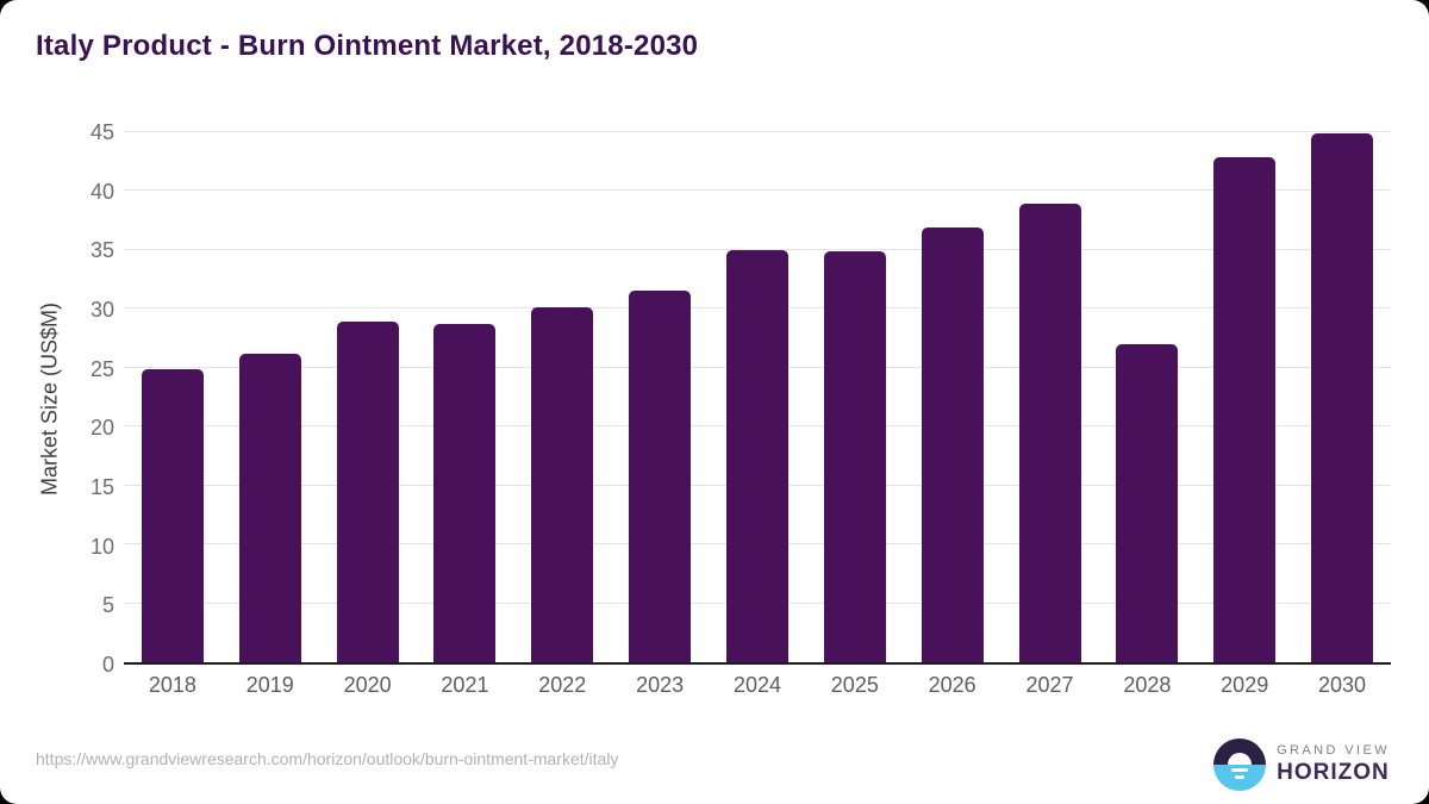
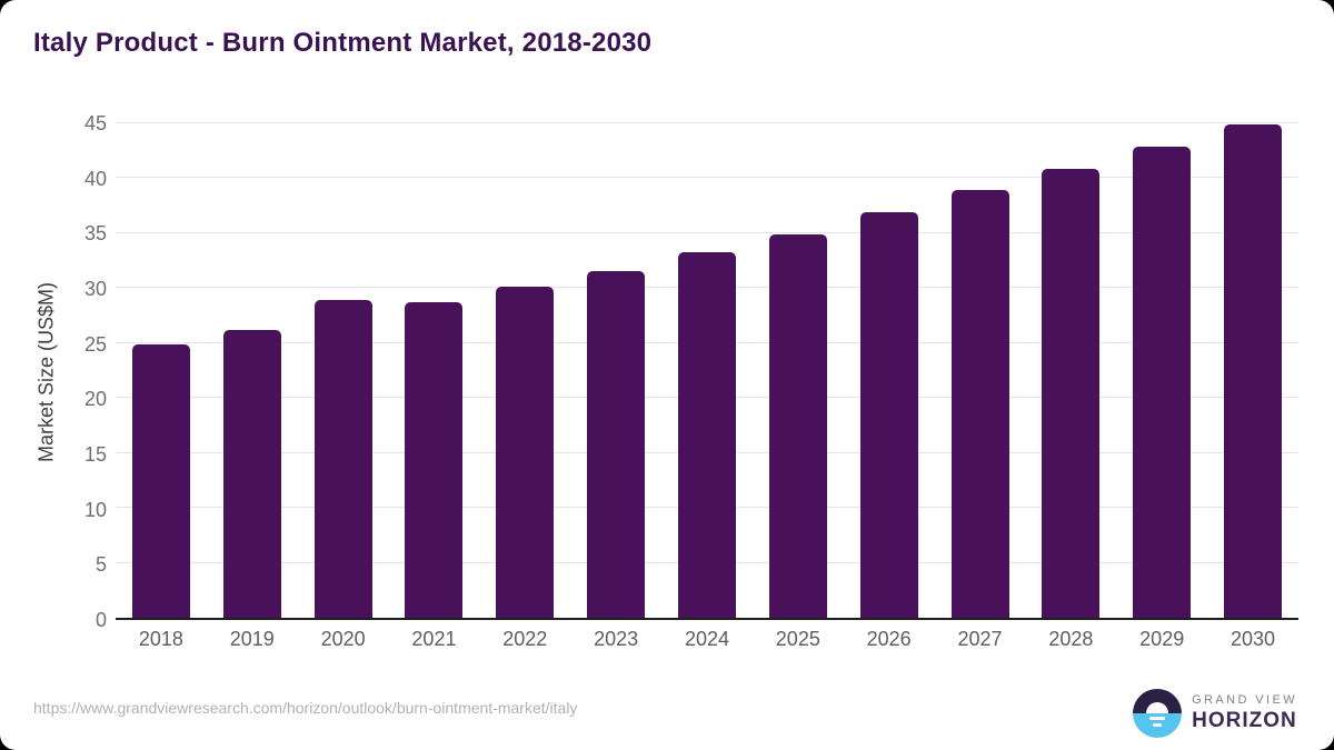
2024: 35 -> 33
2028: 27 -> 41
